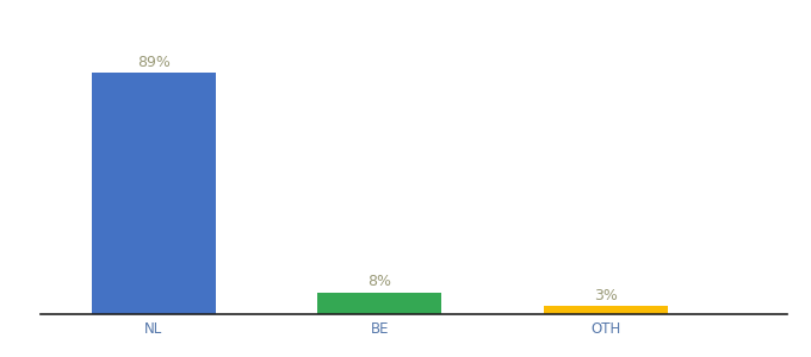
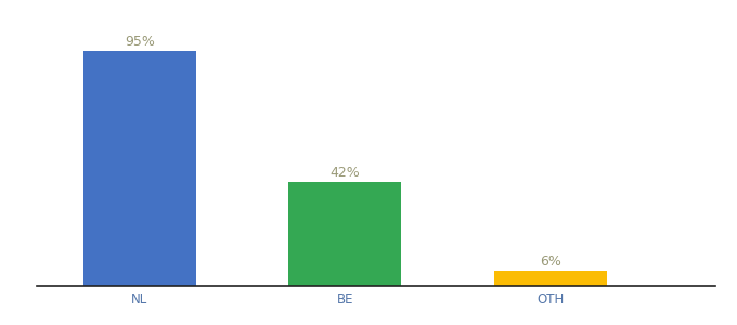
NL: 89% -> 95%
BE: 8% -> 42%
OTH: 3% -> 6%
